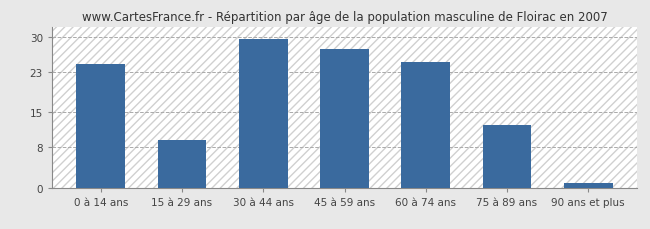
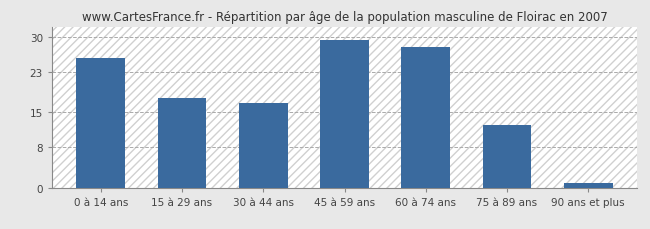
0 à 14 ans: 24.5 -> 25.8
15 à 29 ans: 9.5 -> 17.8
30 à 44 ans: 29.5 -> 16.8
45 à 59 ans: 27.5 -> 29.4
60 à 74 ans: 25.0 -> 28.0
